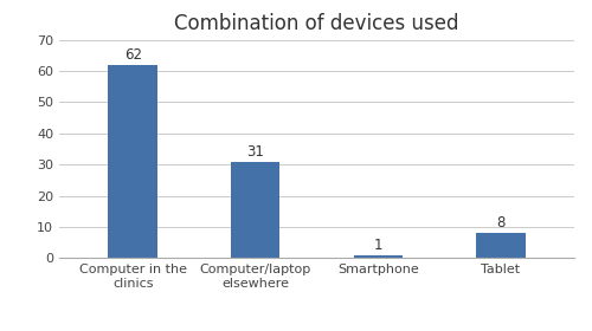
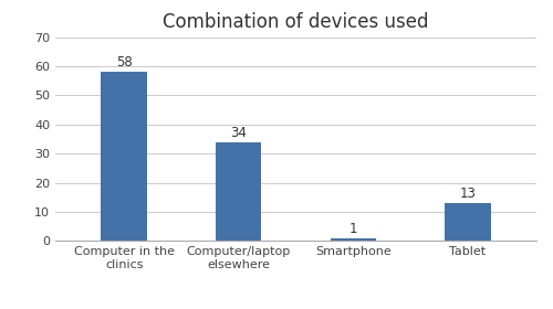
Computer in the clinics: 62 -> 58
Computer/laptop elsewhere: 31 -> 34
Tablet: 8 -> 13
